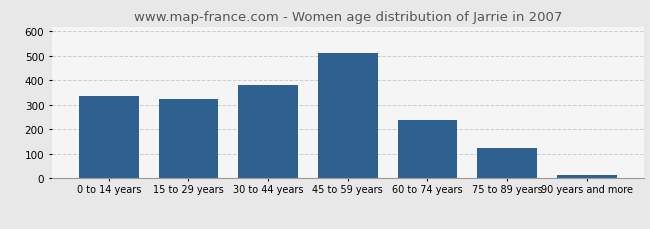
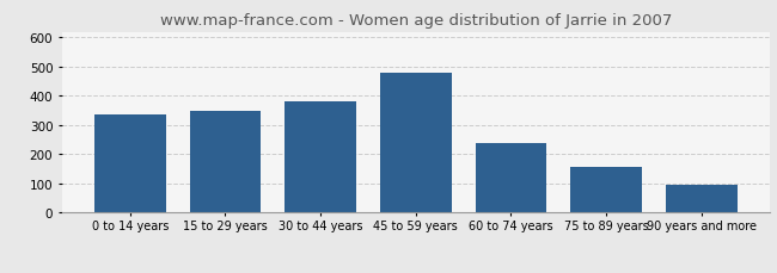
15 to 29 years: 325 -> 350
45 to 59 years: 512 -> 480
75 to 89 years: 125 -> 155
90 years and more: 14 -> 95
